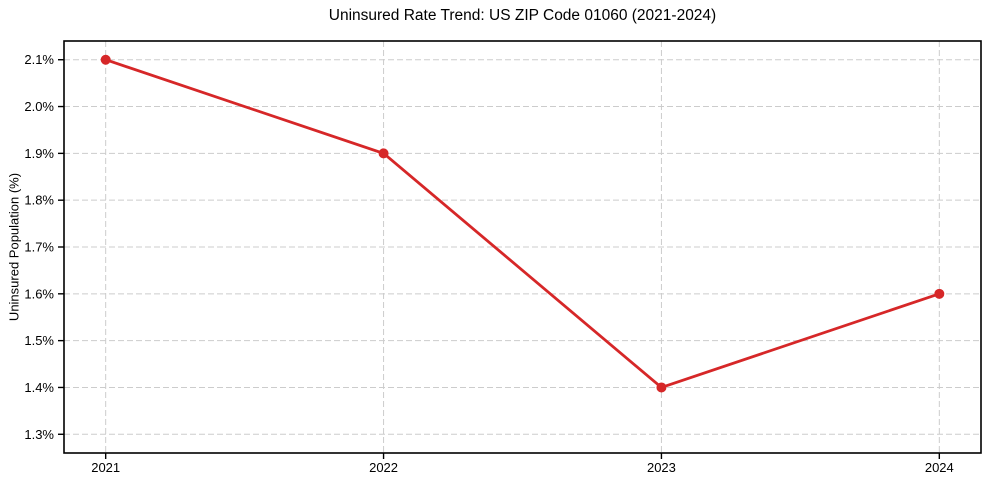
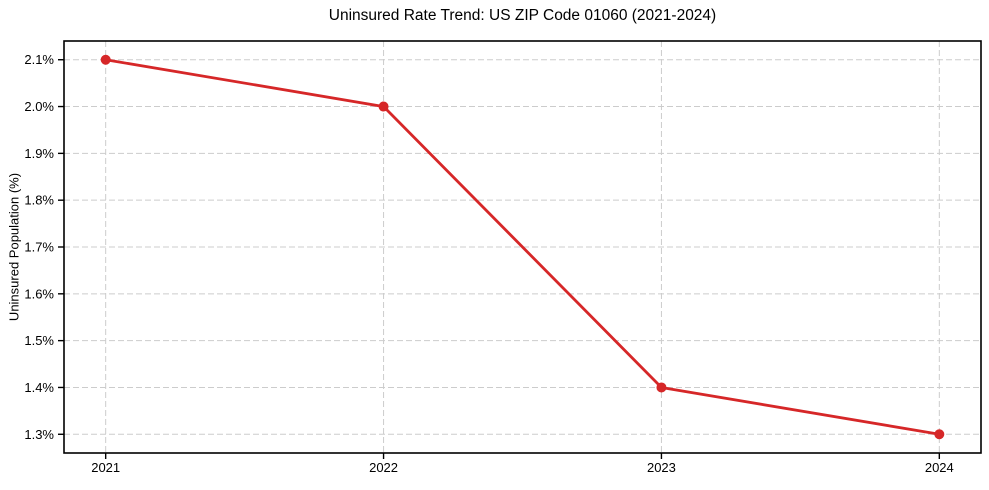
2022: 1.9% -> 2.0%
2024: 1.6% -> 1.3%
